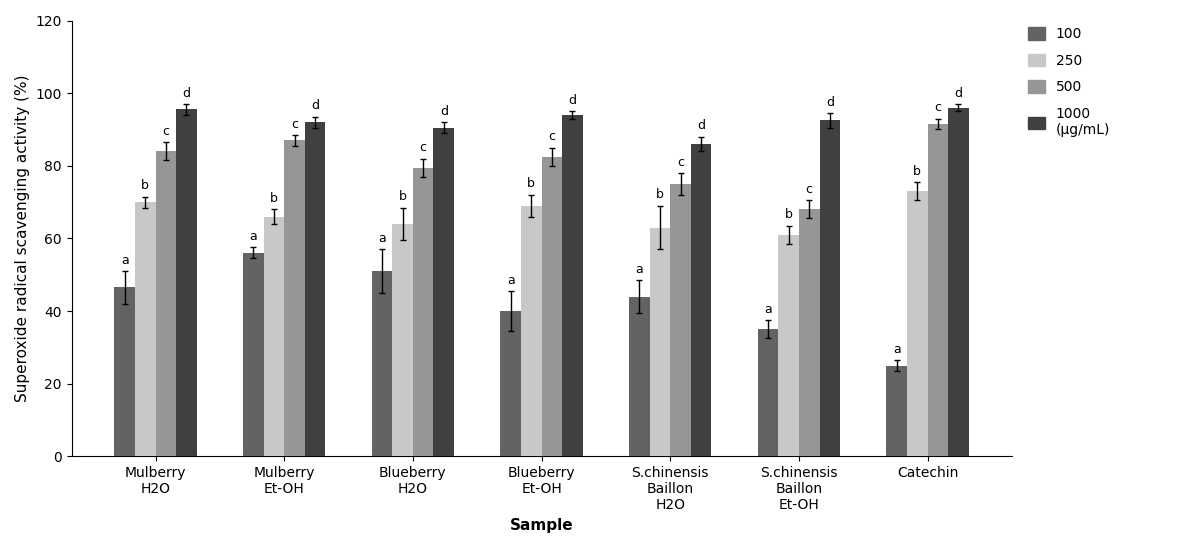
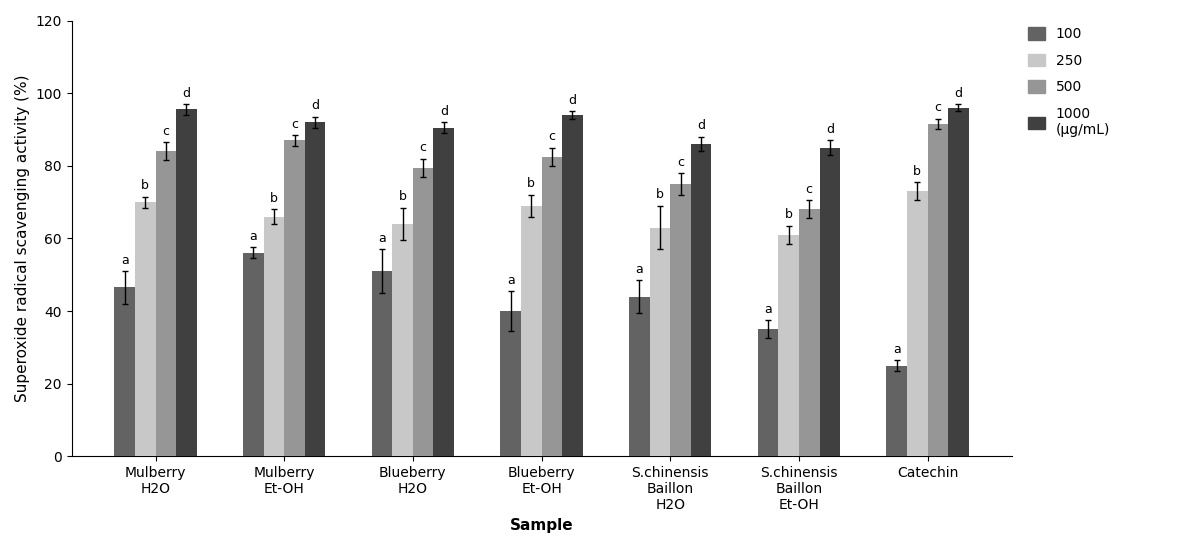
1000 (μg/mL)/S.chinensis Baillon Et-OH: 92.5 -> 85.0
